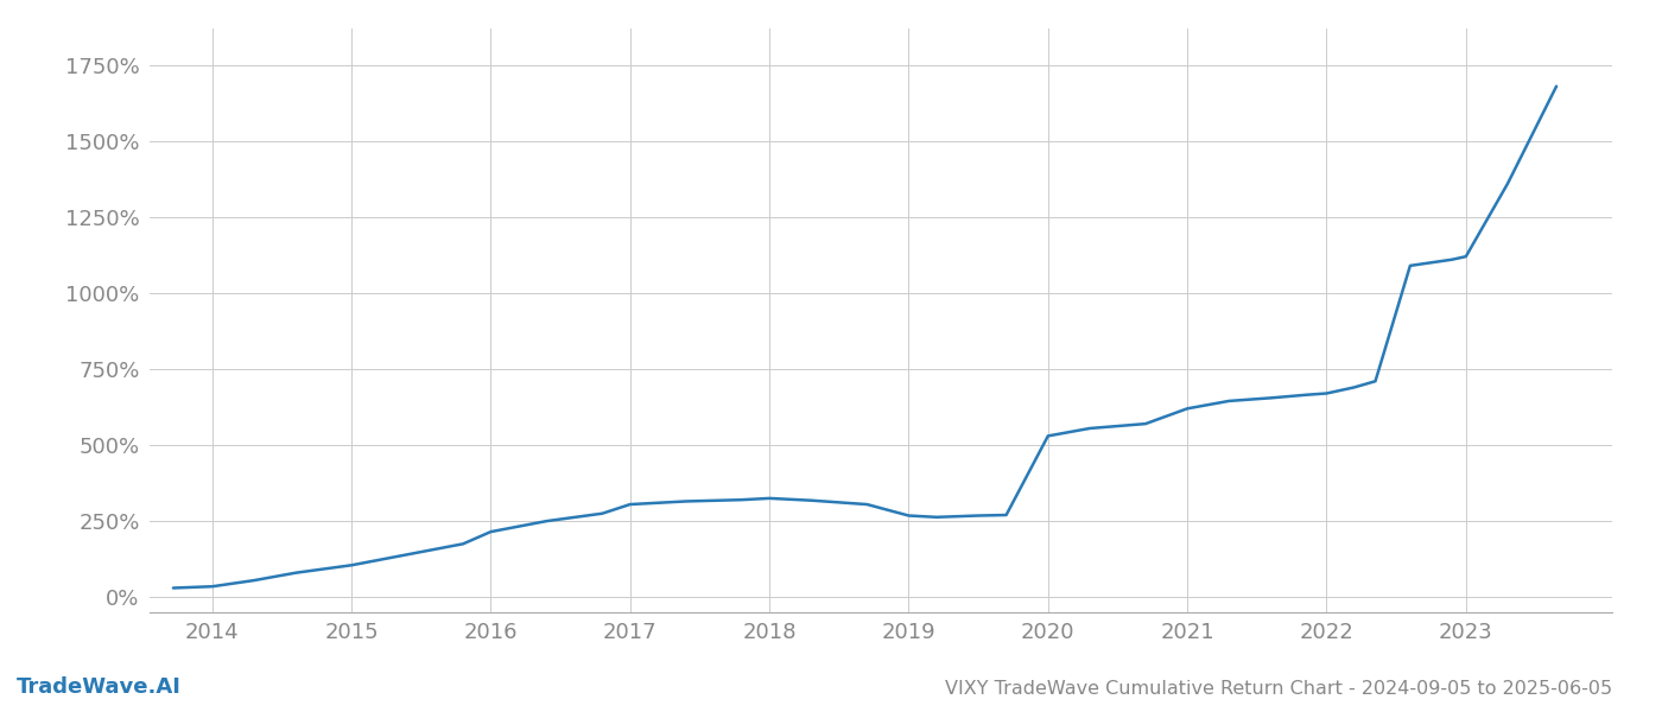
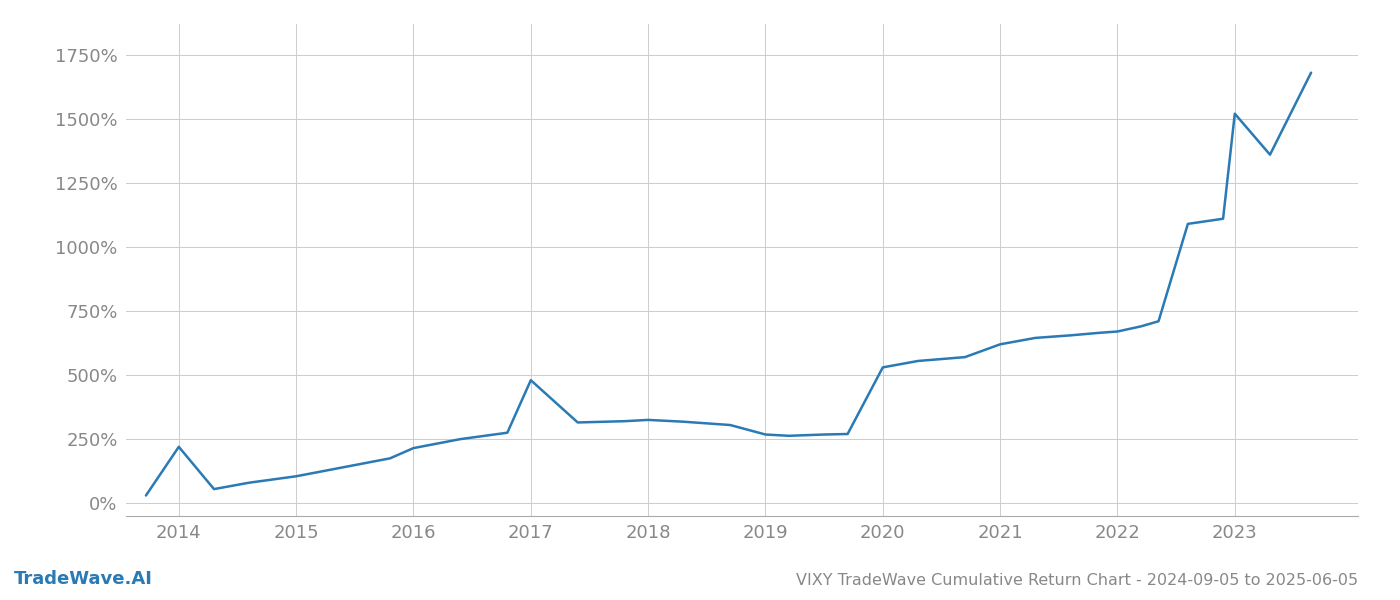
2014: 35% -> 220%
2017: 305% -> 480%
2023: 1120% -> 1520%
